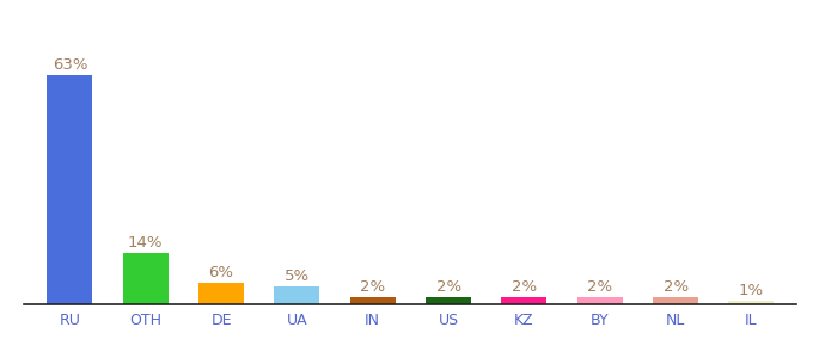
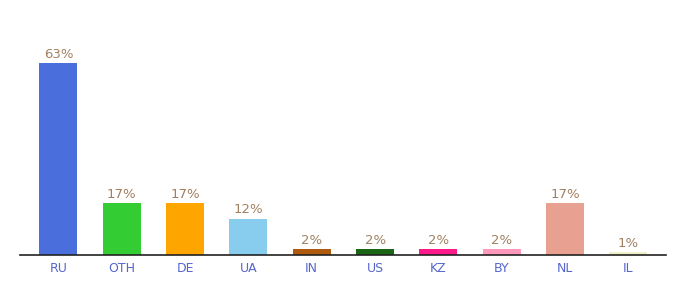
OTH: 14% -> 17%
DE: 6% -> 17%
UA: 5% -> 12%
NL: 2% -> 17%
